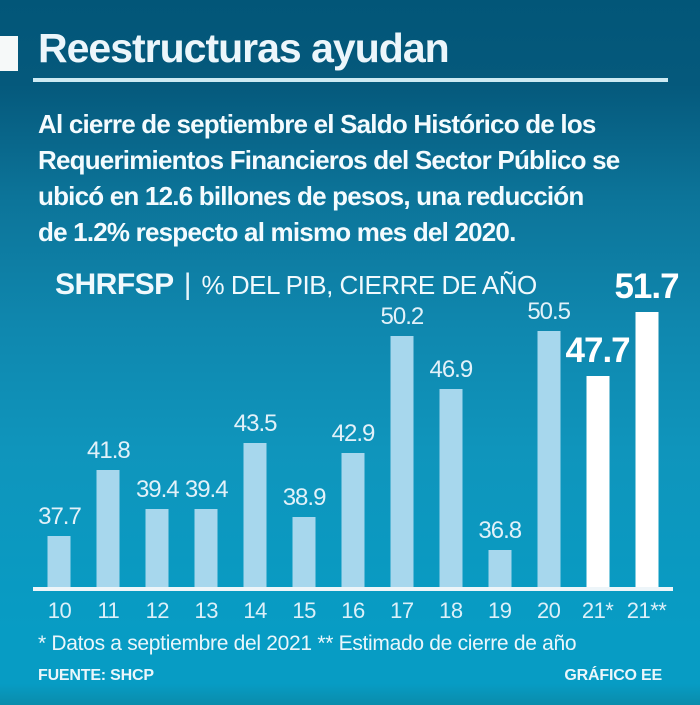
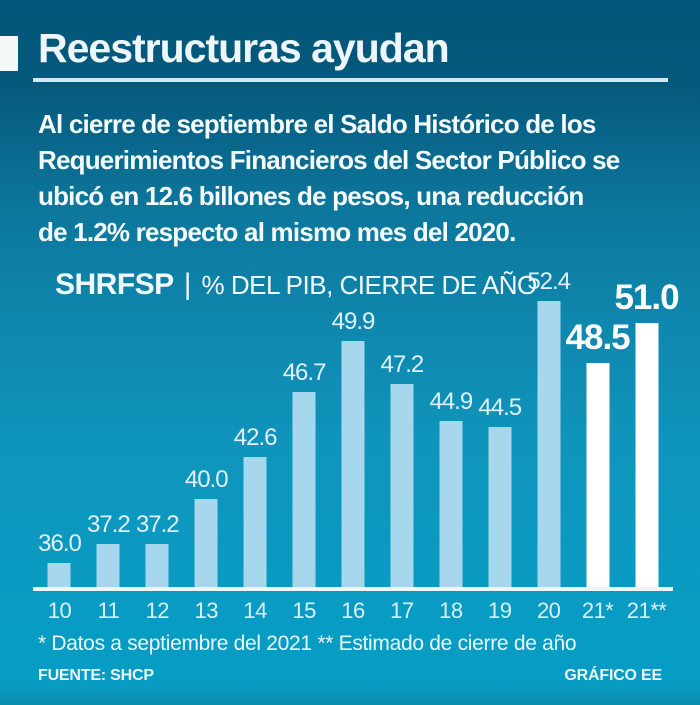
10: 37.7 -> 36.0
11: 41.8 -> 37.2
12: 39.4 -> 37.2
13: 39.4 -> 40.0
14: 43.5 -> 42.6
15: 38.9 -> 46.7
16: 42.9 -> 49.9
17: 50.2 -> 47.2
18: 46.9 -> 44.9
19: 36.8 -> 44.5
20: 50.5 -> 52.4
21*: 47.7 -> 48.5
21**: 51.7 -> 51.0
